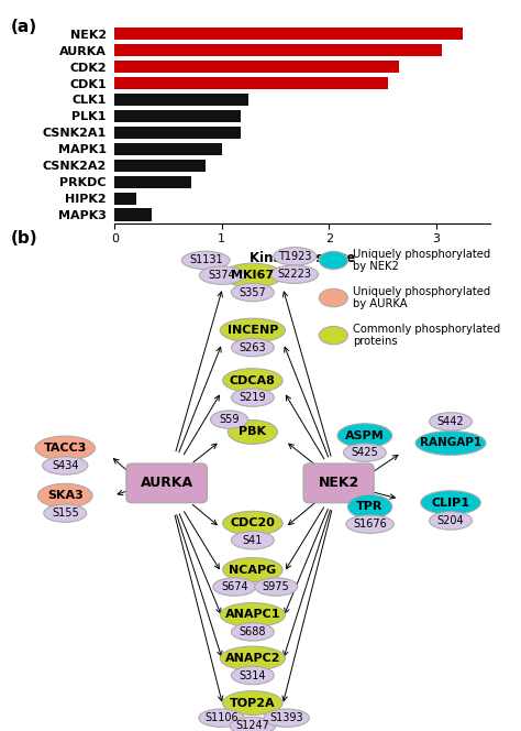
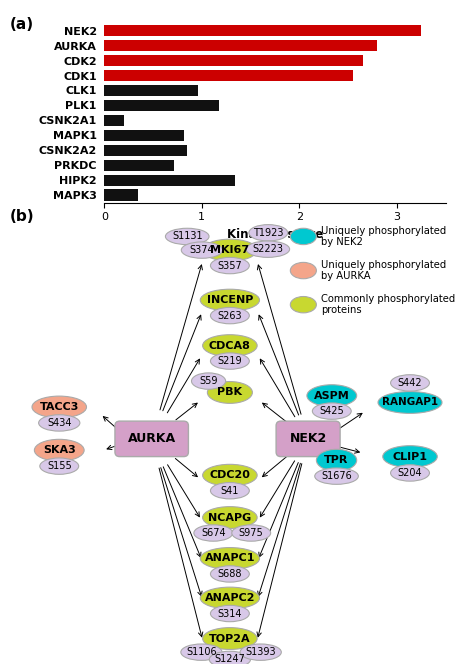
AURKA: 3.05 -> 2.80
CLK1: 1.25 -> 0.96
CSNK2A1: 1.18 -> 0.20
MAPK1: 1.00 -> 0.82
HIPK2: 0.20 -> 1.34
